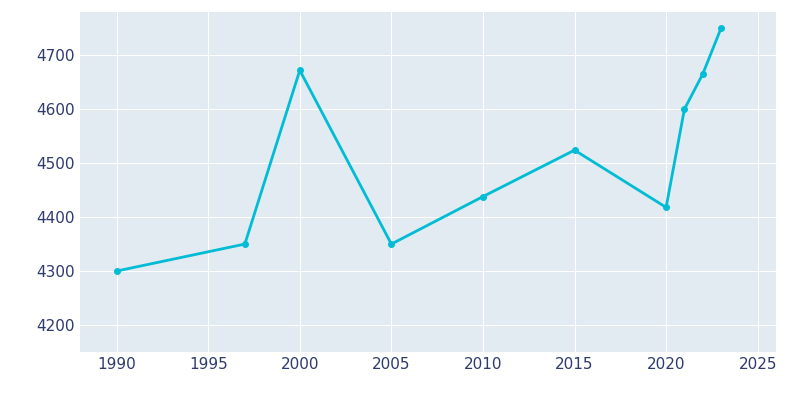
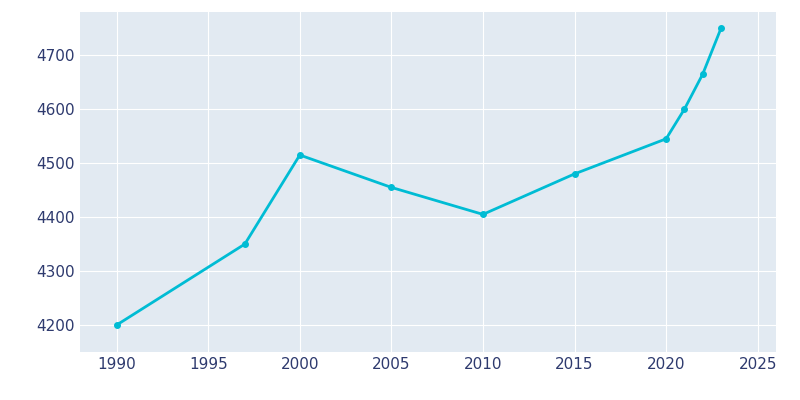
1990: 4300 -> 4200
2000: 4672 -> 4515
2005: 4350 -> 4455
2010: 4438 -> 4405
2015: 4524 -> 4480
2020: 4418 -> 4545
